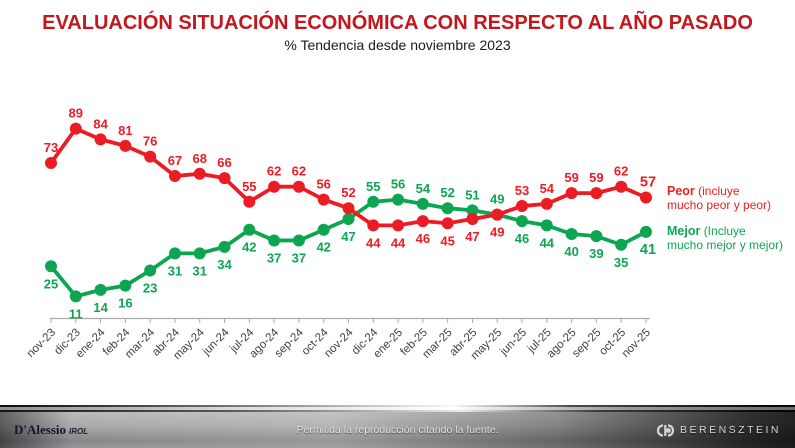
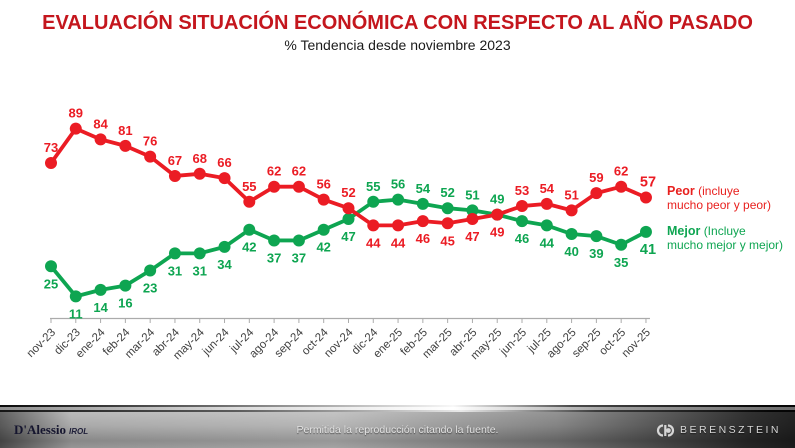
Peor/ago-25: 59 -> 51
